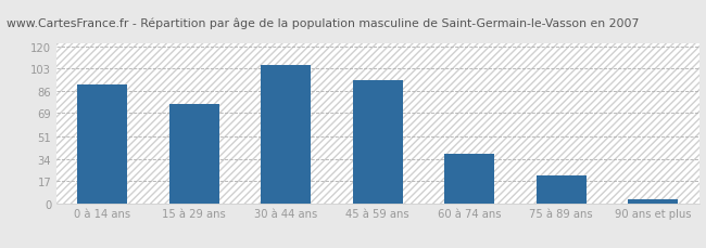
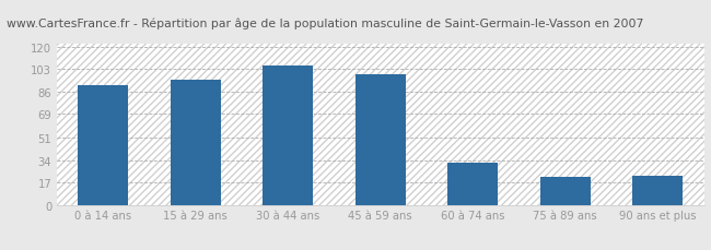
15 à 29 ans: 76 -> 95
45 à 59 ans: 94 -> 99
60 à 74 ans: 38 -> 32
90 ans et plus: 3 -> 22
